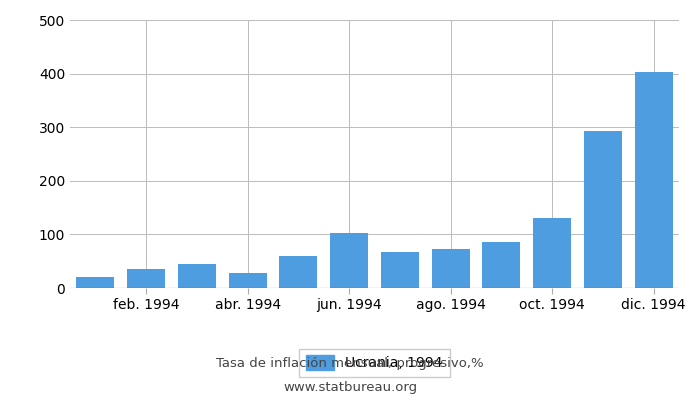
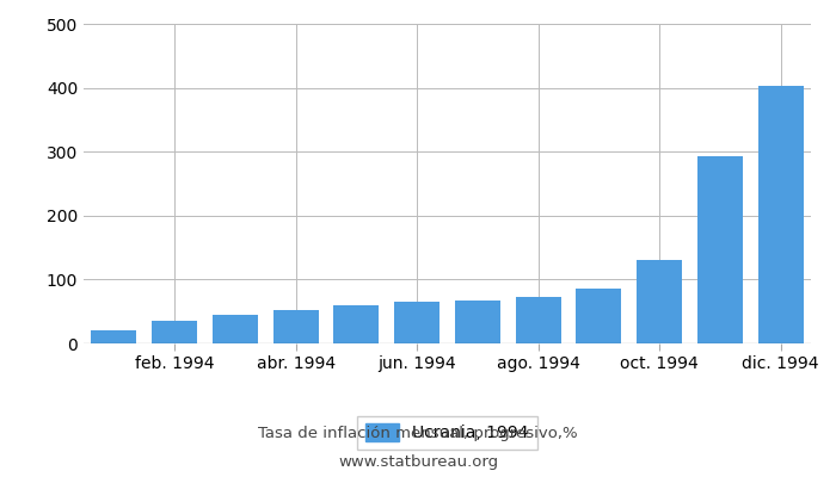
abr. 1994: 28 -> 52
jun. 1994: 102 -> 65
